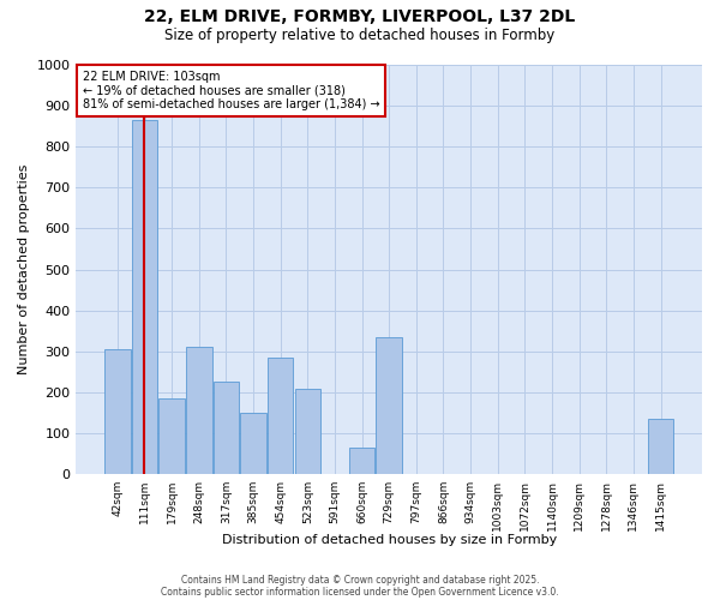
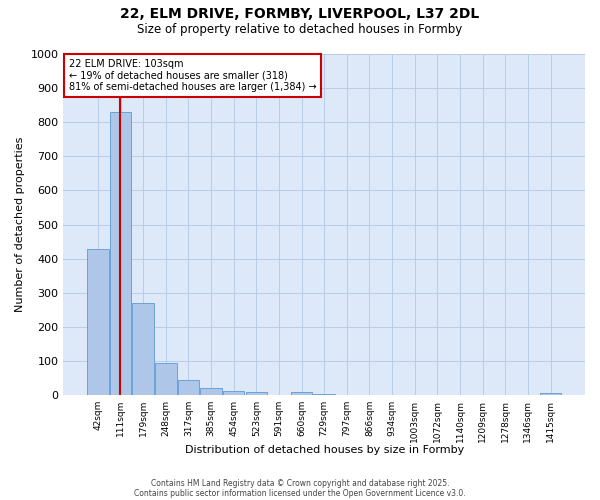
42sqm: 305 -> 430
111sqm: 865 -> 830
179sqm: 185 -> 270
248sqm: 310 -> 95
317sqm: 225 -> 45
385sqm: 150 -> 20
454sqm: 285 -> 13
523sqm: 210 -> 10
660sqm: 65 -> 10
729sqm: 335 -> 5
1415sqm: 135 -> 8
